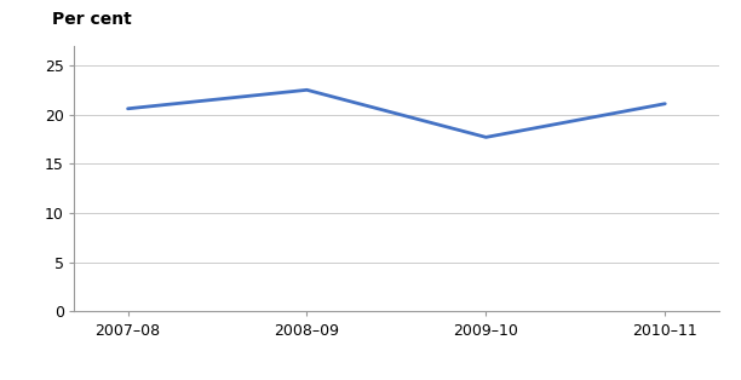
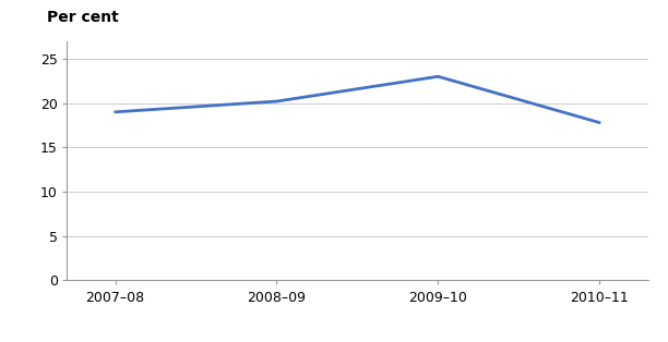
2007–08: 20.6 -> 19.0
2008–09: 22.5 -> 20.2
2009–10: 17.7 -> 23.0
2010–11: 21.1 -> 17.8
